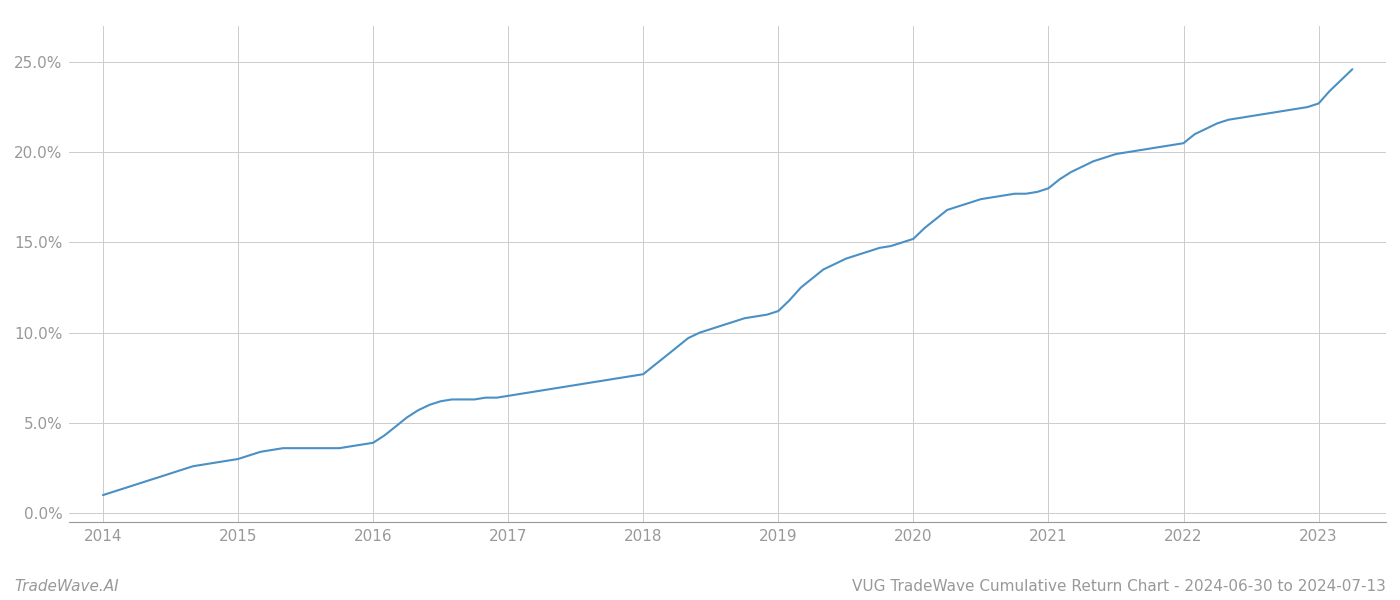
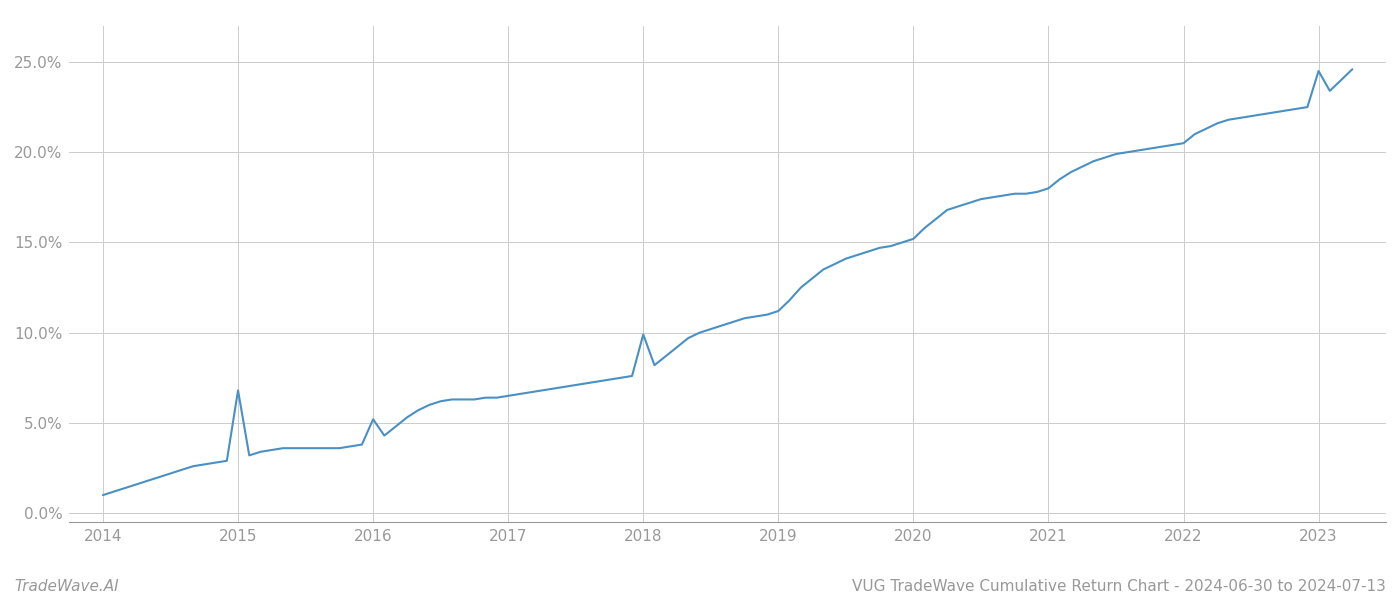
2015: 3.0% -> 6.8%
2016: 3.9% -> 5.2%
2018: 7.7% -> 9.9%
2023: 22.7% -> 24.5%
